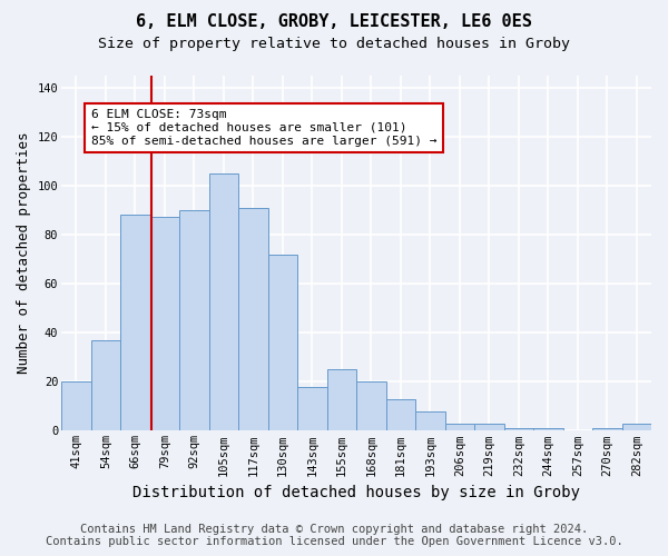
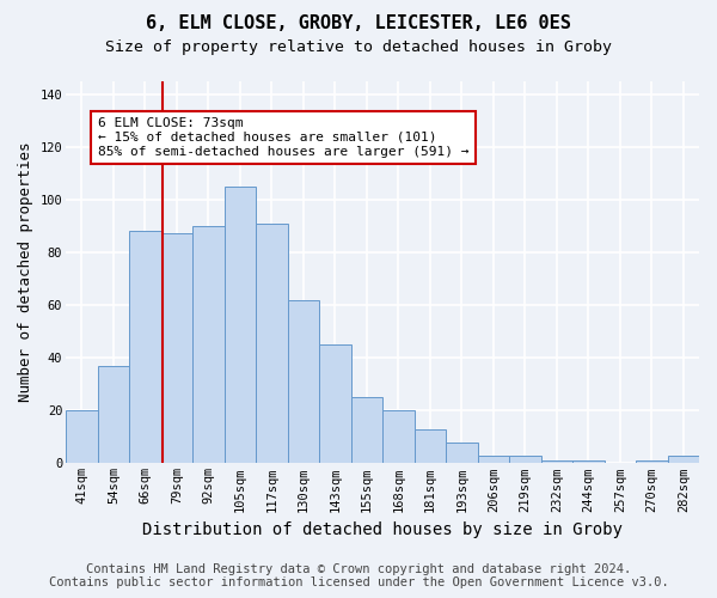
130sqm: 72 -> 62
143sqm: 18 -> 45
